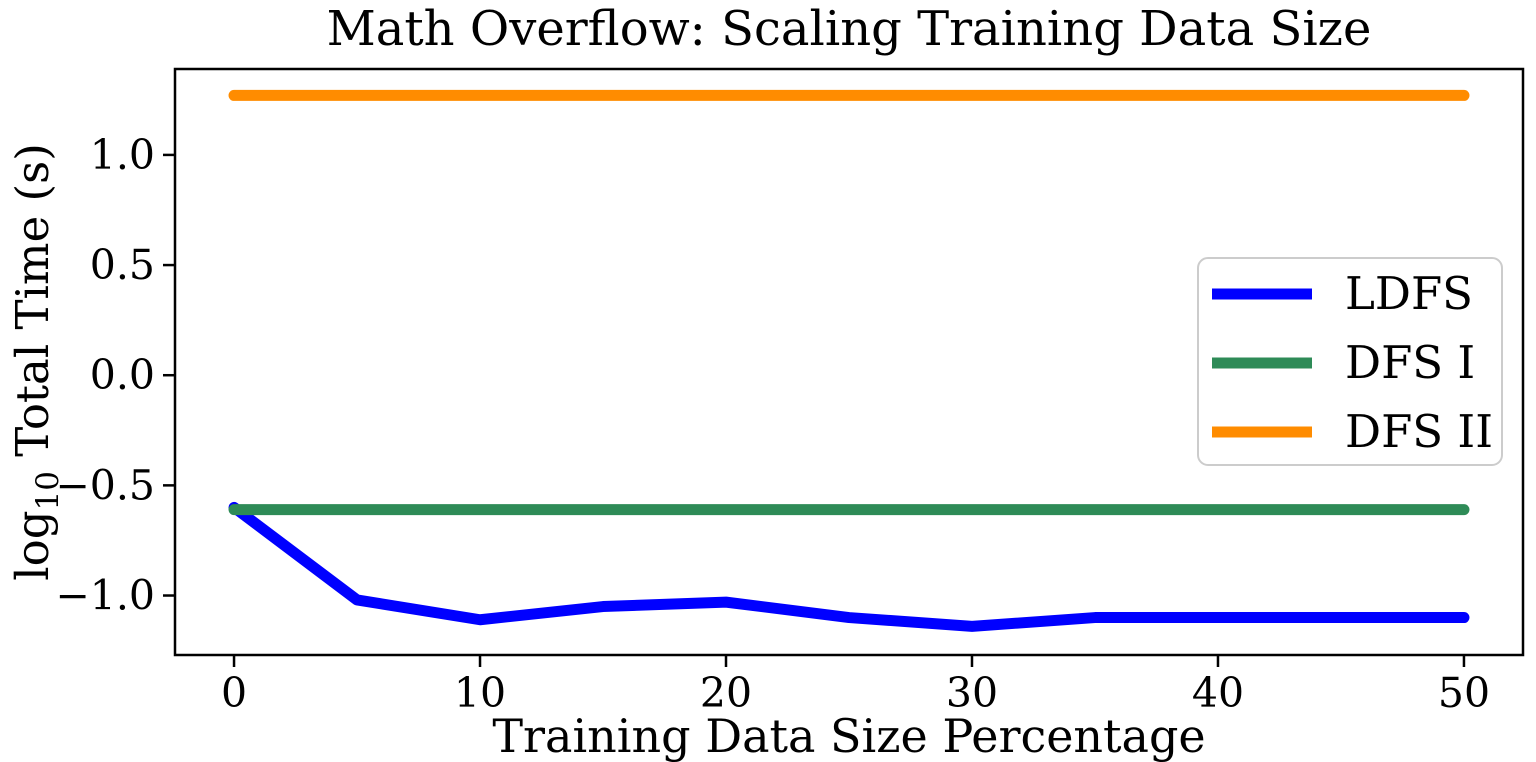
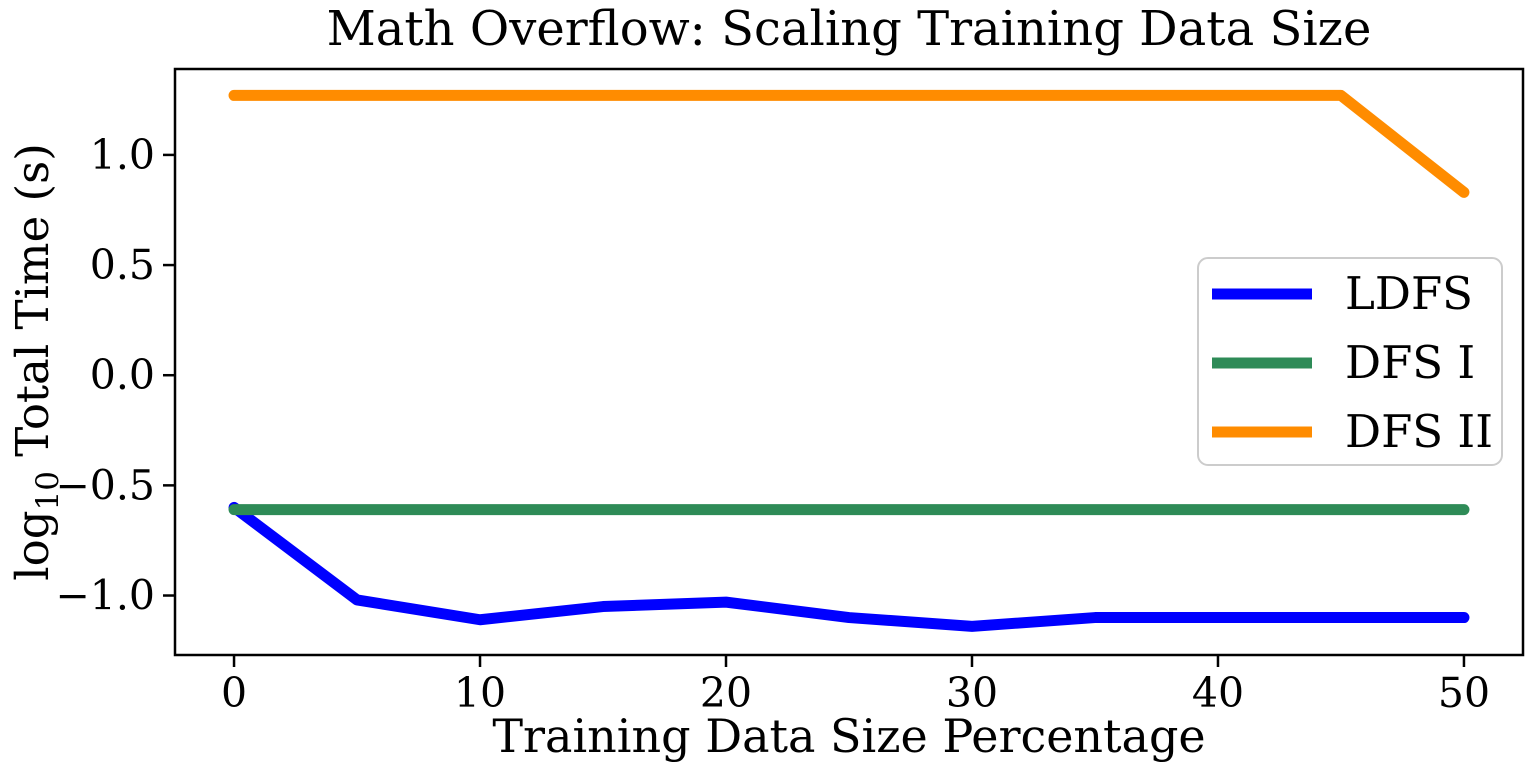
DFS II/50: 1.27 -> 0.83
